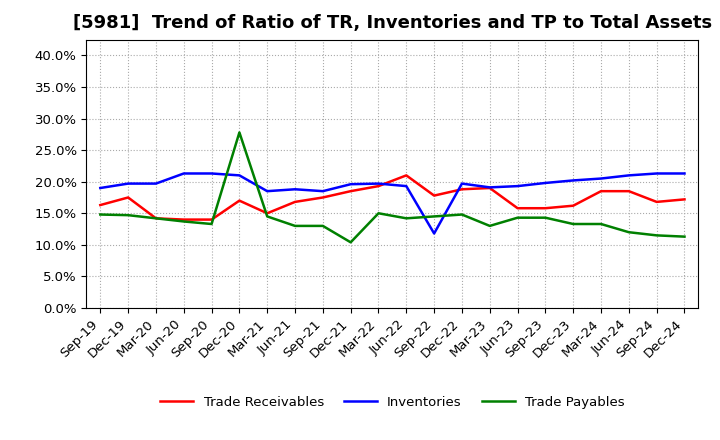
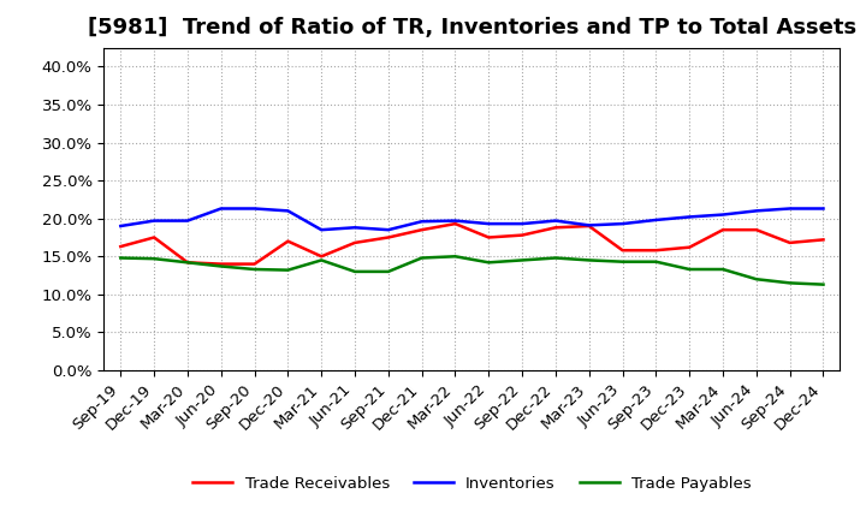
Trade Payables/Dec-20: 27.8% -> 13.2%
Trade Payables/Dec-21: 10.4% -> 14.8%
Trade Receivables/Jun-22: 21.0% -> 17.5%
Inventories/Sep-22: 11.8% -> 19.3%
Trade Payables/Mar-23: 13.0% -> 14.5%
